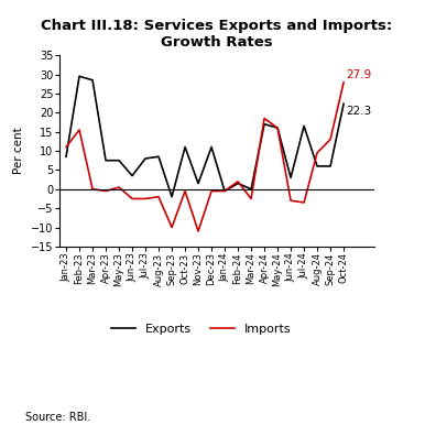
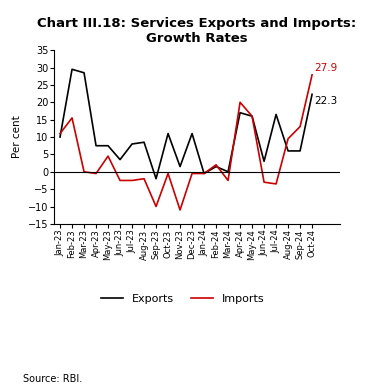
Exports/Jan-23: 8.5 -> 10.0
Imports/May-23: 0.5 -> 4.5
Imports/Apr-24: 18.5 -> 20.0
